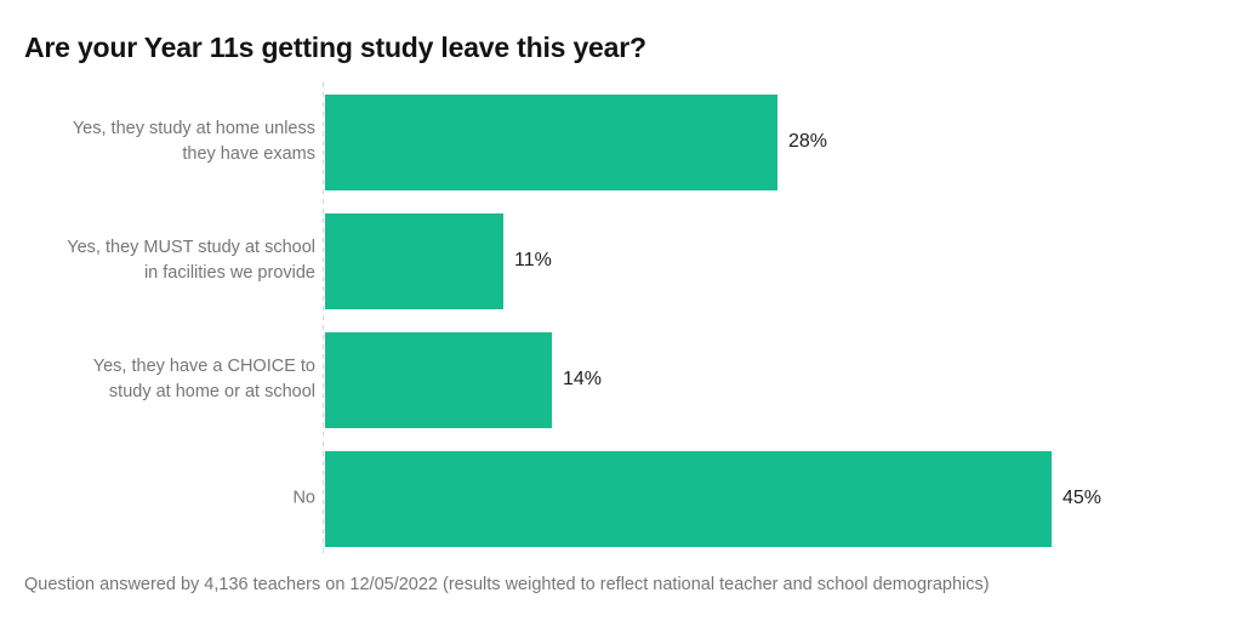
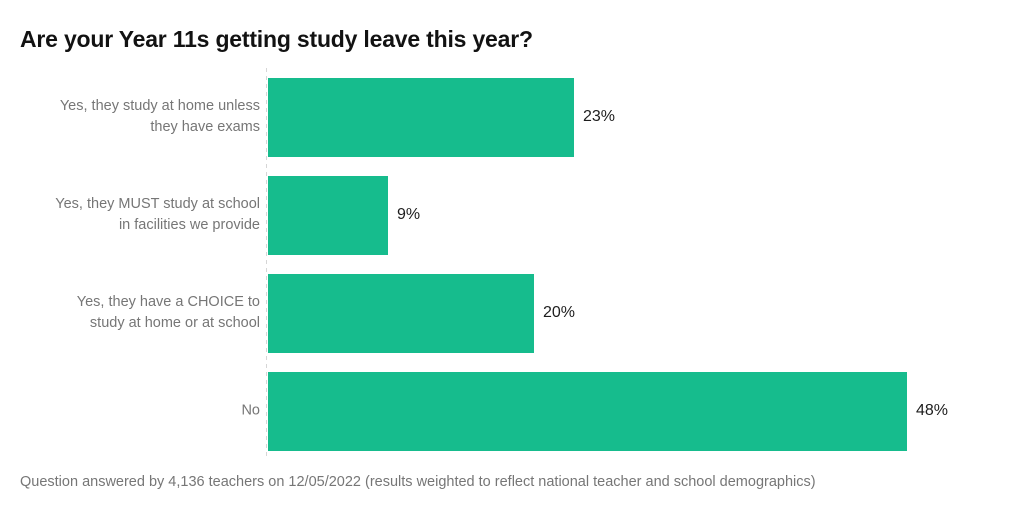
Yes, they study at home unless they have exams: 28% -> 23%
Yes, they MUST study at school in facilities we provide: 11% -> 9%
Yes, they have a CHOICE to study at home or at school: 14% -> 20%
No: 45% -> 48%
